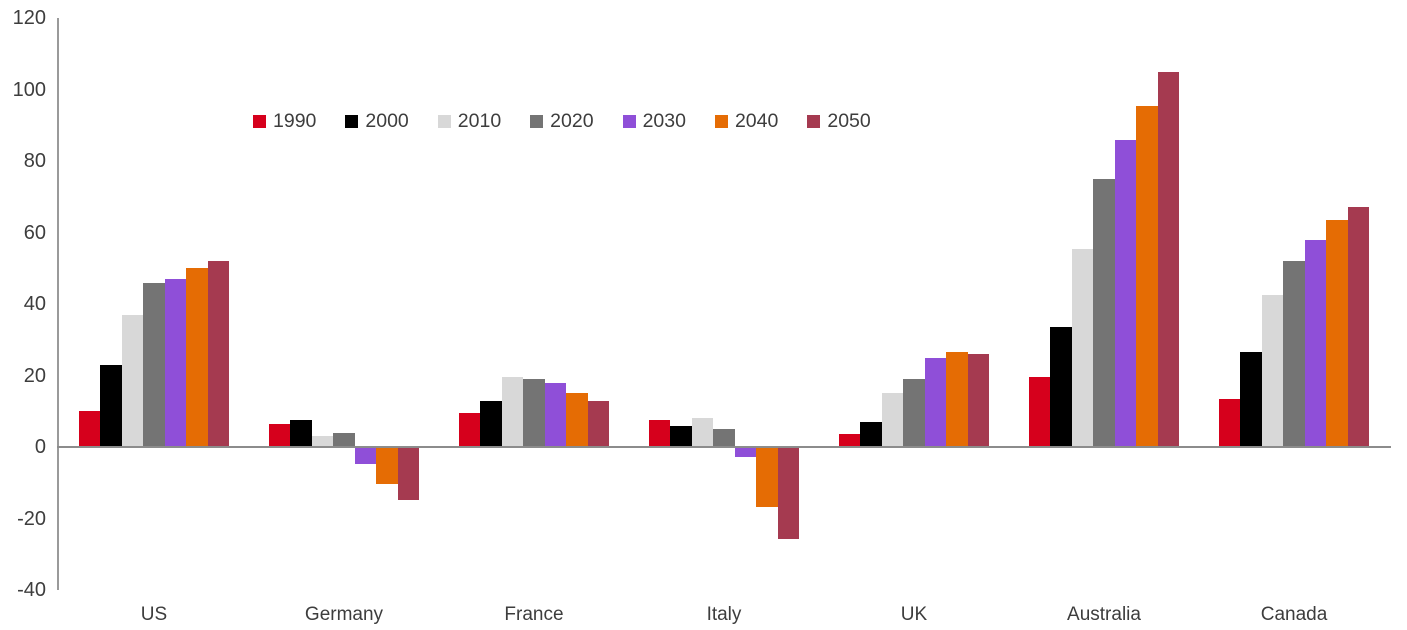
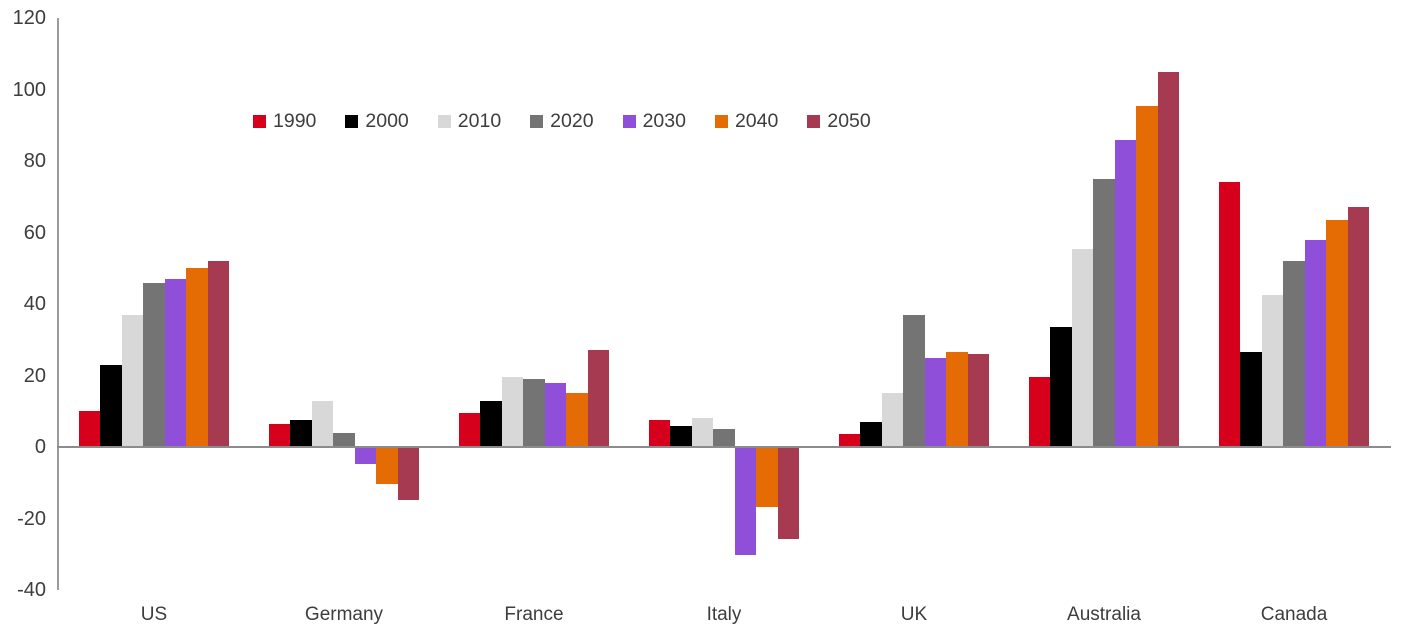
2010/Germany: 3 -> 13
2050/France: 13 -> 27
2030/Italy: -2 -> -30
2020/UK: 19 -> 37
1990/Canada: 14 -> 74
